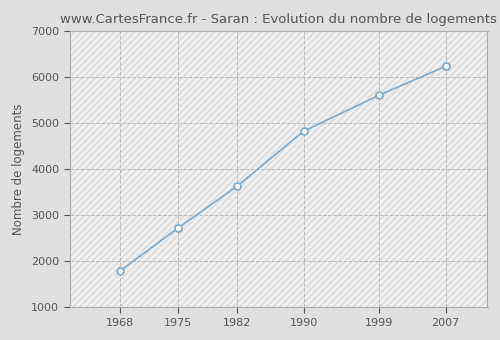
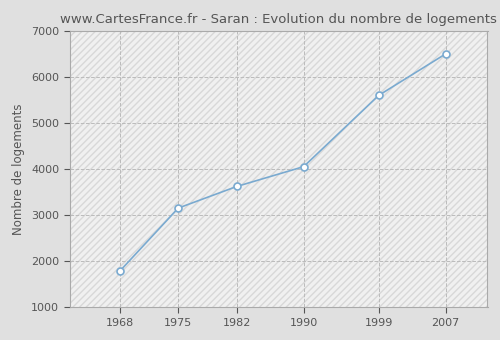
1975: 2720 -> 3150
1990: 4820 -> 4050
2007: 6230 -> 6500
